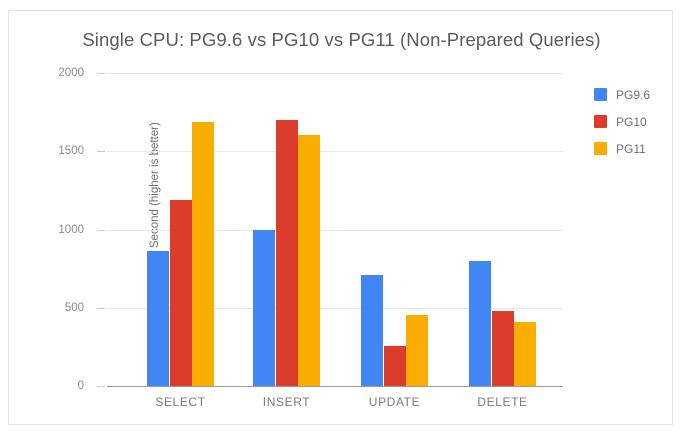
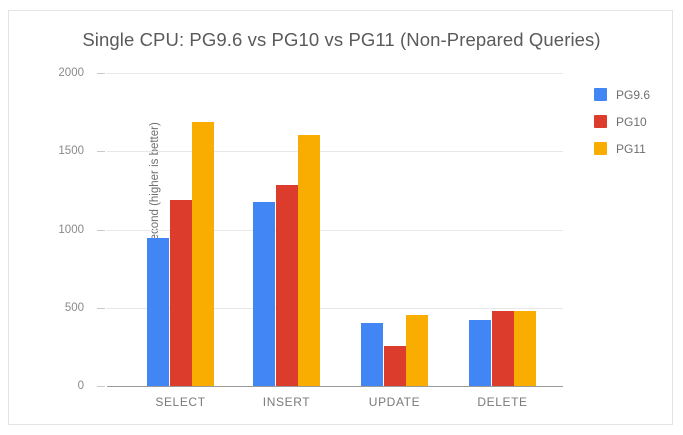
PG9.6/SELECT: 860 -> 940
PG9.6/INSERT: 1000 -> 1180
PG10/INSERT: 1700 -> 1280
PG9.6/UPDATE: 710 -> 400
PG9.6/DELETE: 800 -> 420
PG11/DELETE: 410 -> 480
